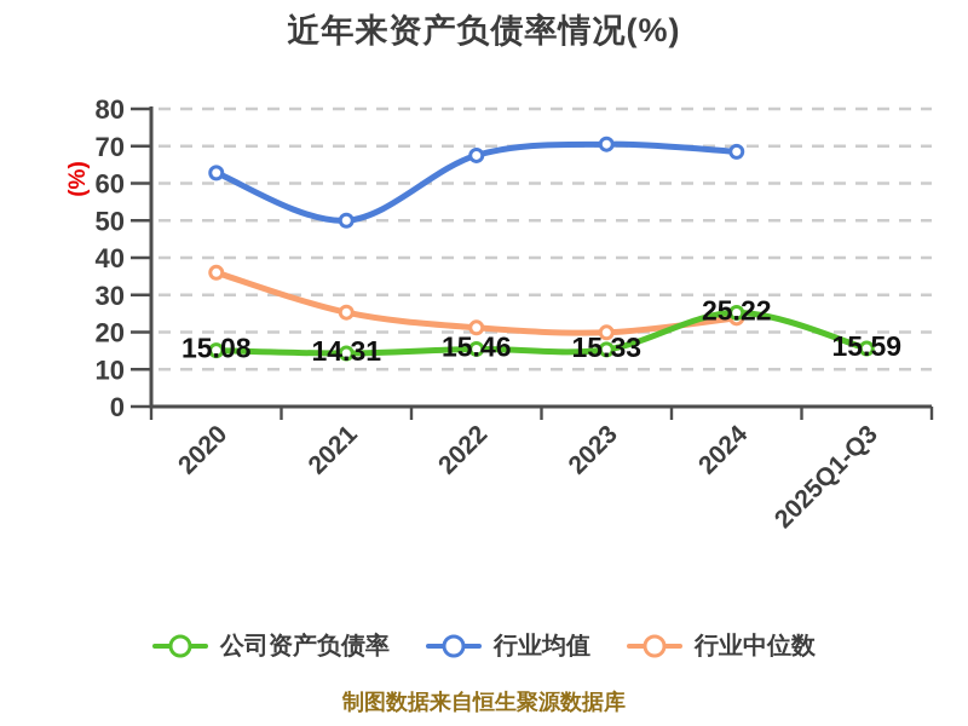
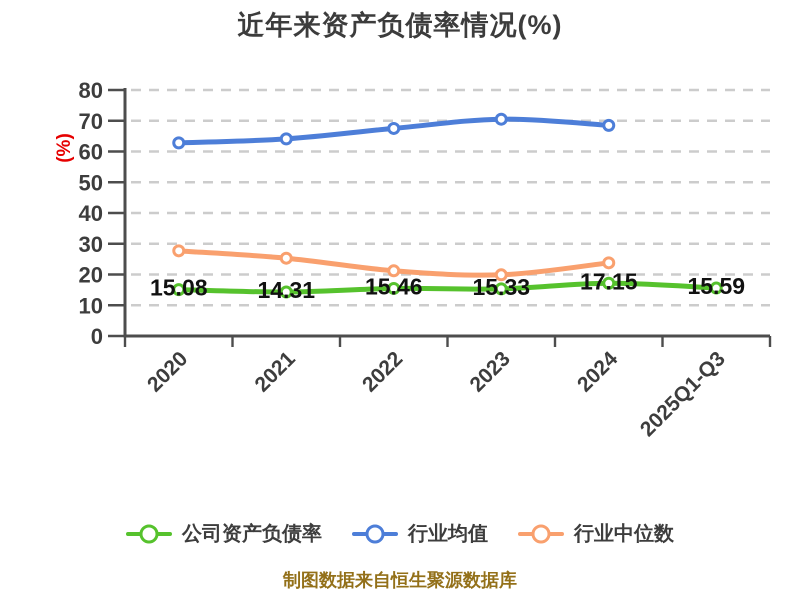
行业中位数/2020: 36 -> 28
行业均值/2021: 50 -> 64
公司资产负债率/2024: 25.22 -> 17.15
